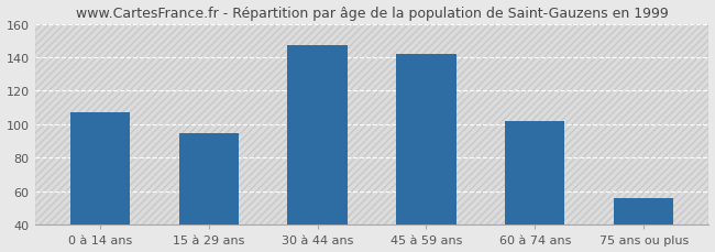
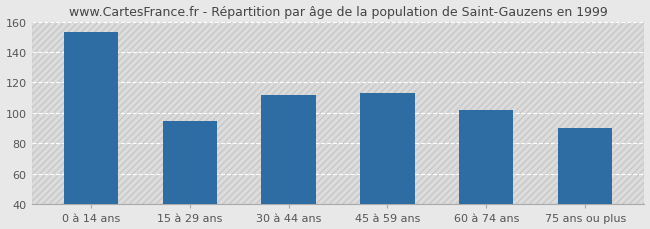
0 à 14 ans: 107 -> 153
30 à 44 ans: 147 -> 112
45 à 59 ans: 142 -> 113
75 ans ou plus: 56 -> 90
